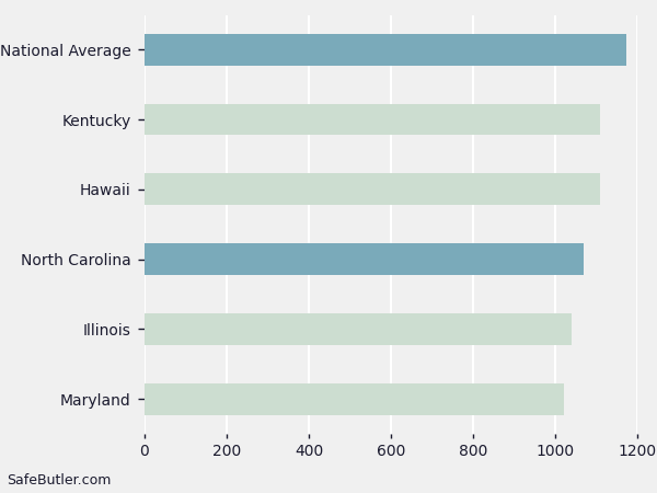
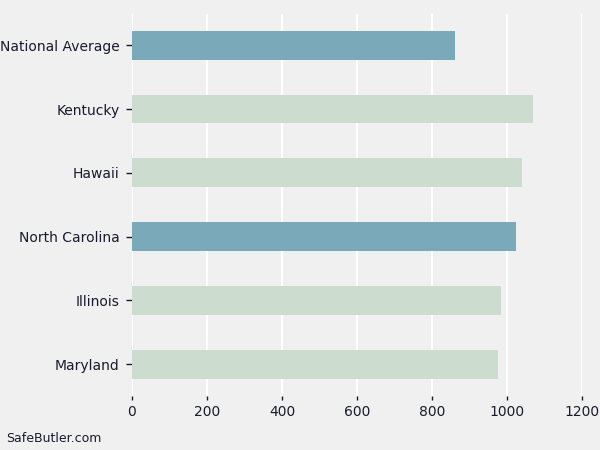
National Average: 1173 -> 860
Kentucky: 1110 -> 1070
Hawaii: 1110 -> 1040
North Carolina: 1070 -> 1025
Illinois: 1040 -> 985
Maryland: 1020 -> 975
